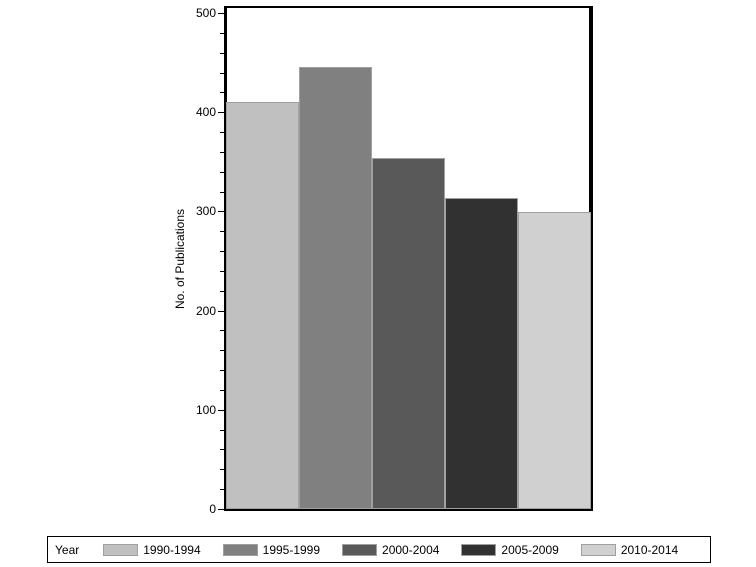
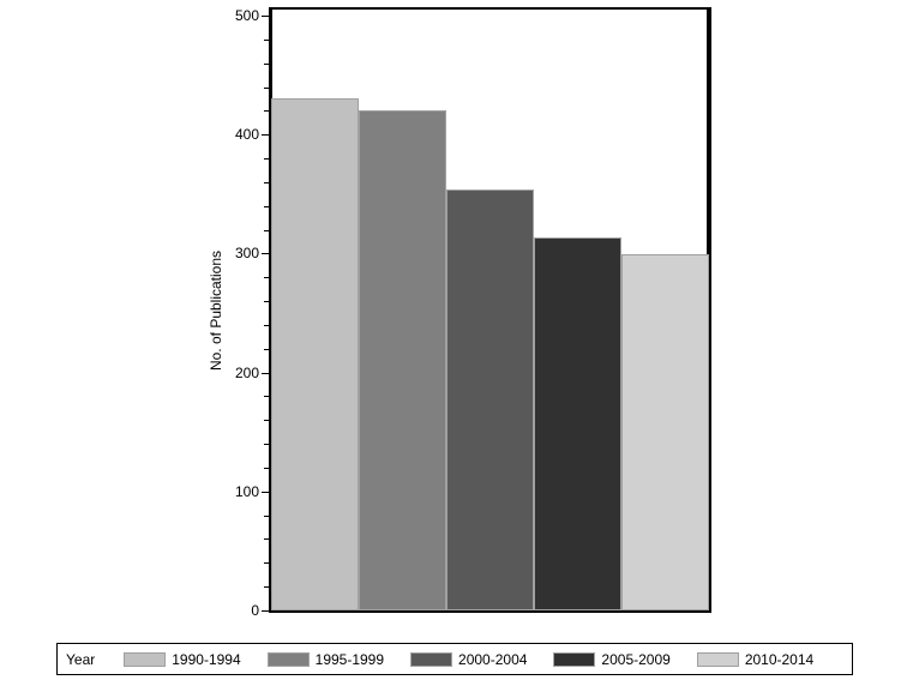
1990-1994: 410 -> 430
1995-1999: 450 -> 420
